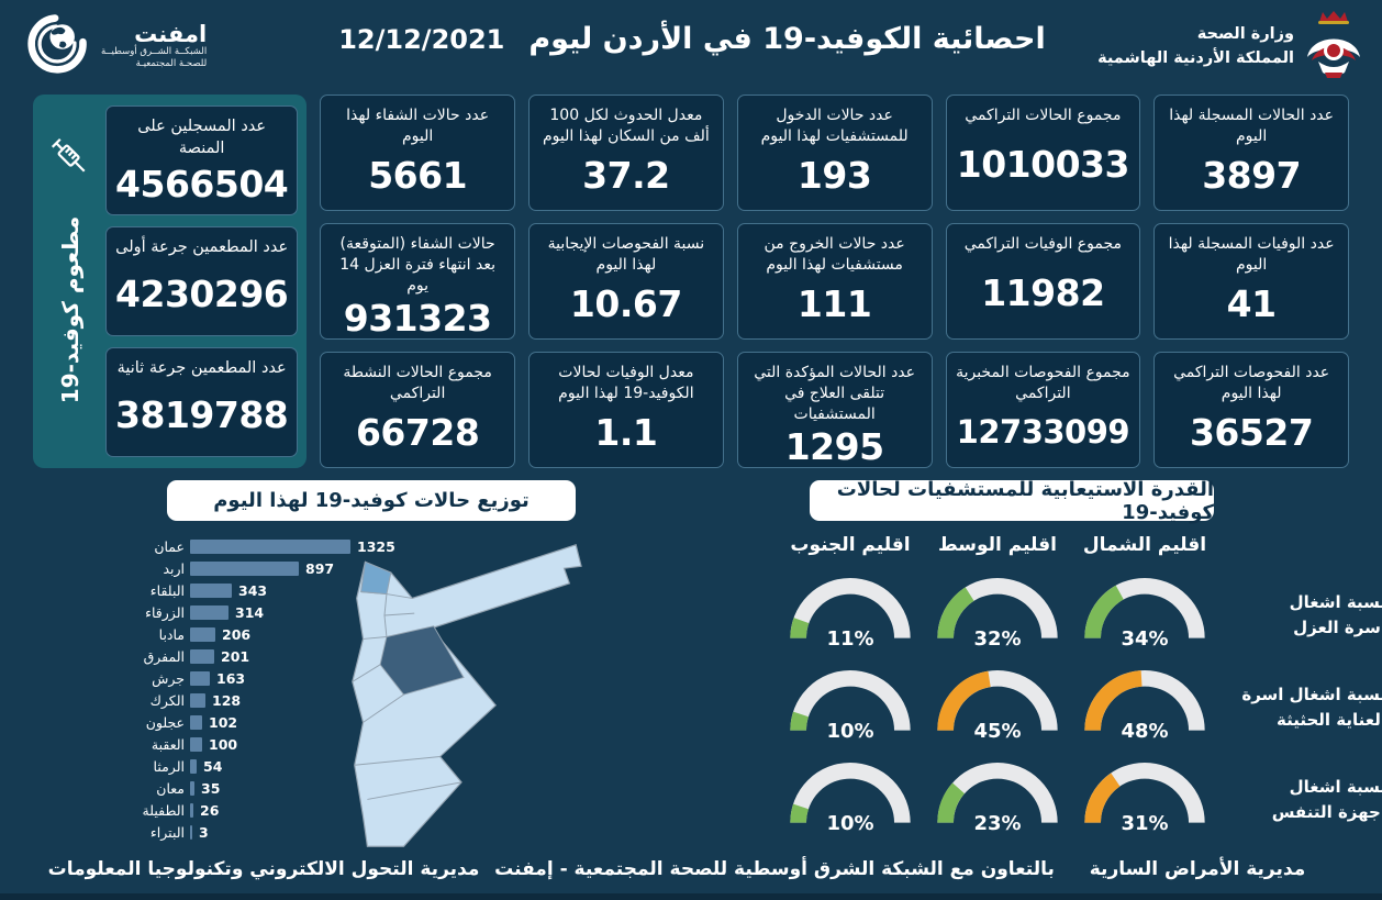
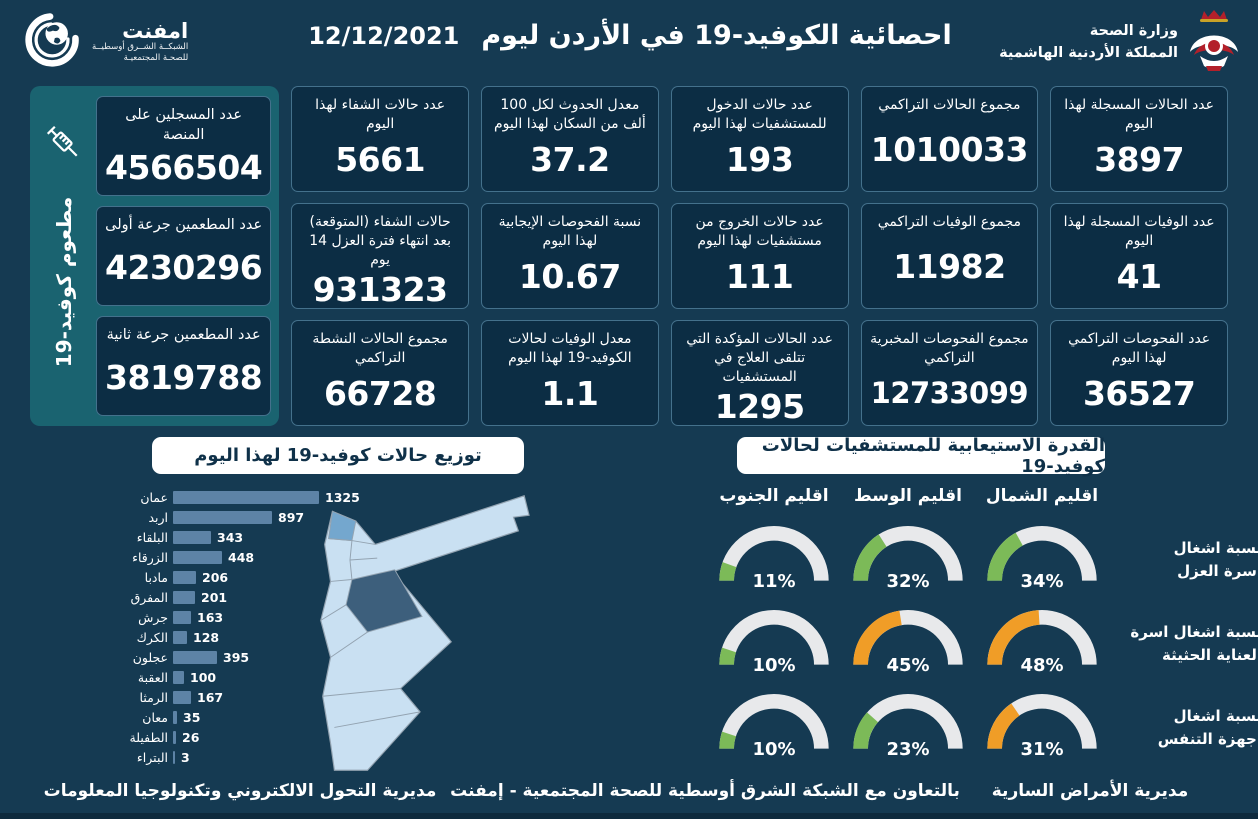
توزيع حالات كوفيد-19 لهذا اليوم/الزرقاء: 314 -> 448
توزيع حالات كوفيد-19 لهذا اليوم/عجلون: 102 -> 395
توزيع حالات كوفيد-19 لهذا اليوم/الرمثا: 54 -> 167
